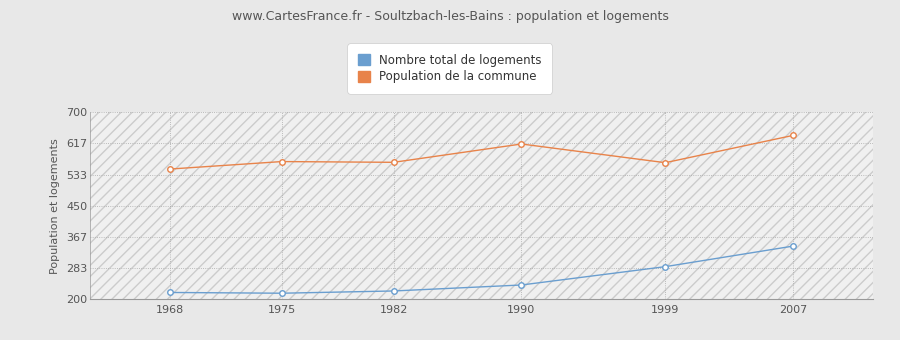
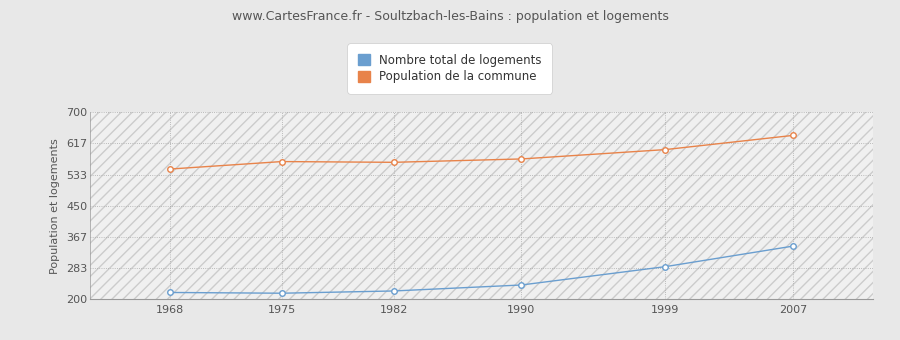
Population de la commune/1990: 615 -> 575
Population de la commune/1999: 565 -> 600
